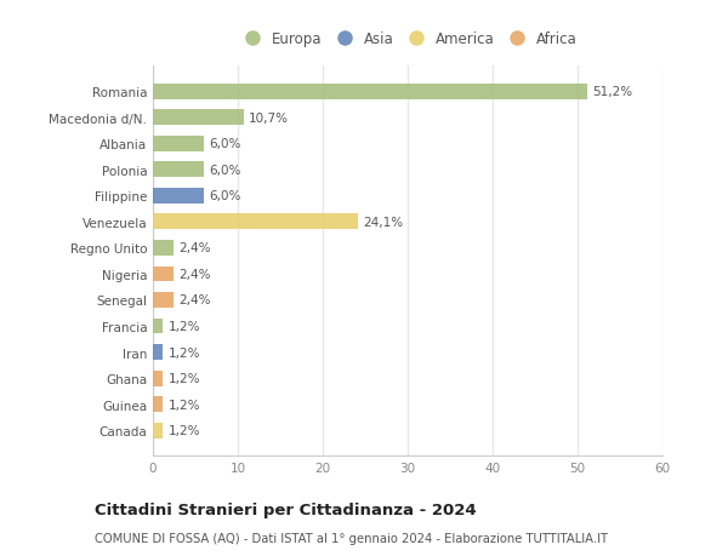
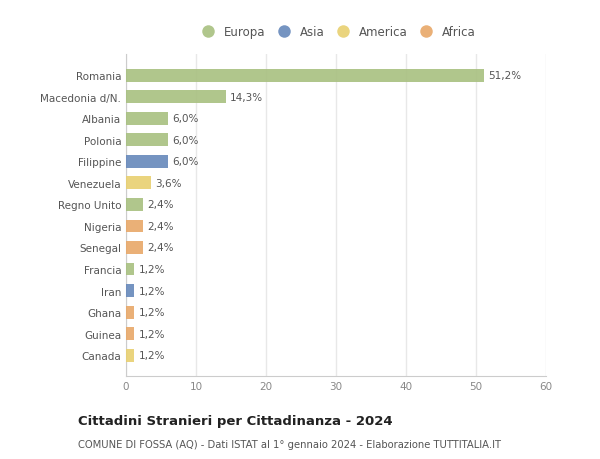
Macedonia d/N.: 10,7% -> 14,3%
Venezuela: 24,1% -> 3,6%
